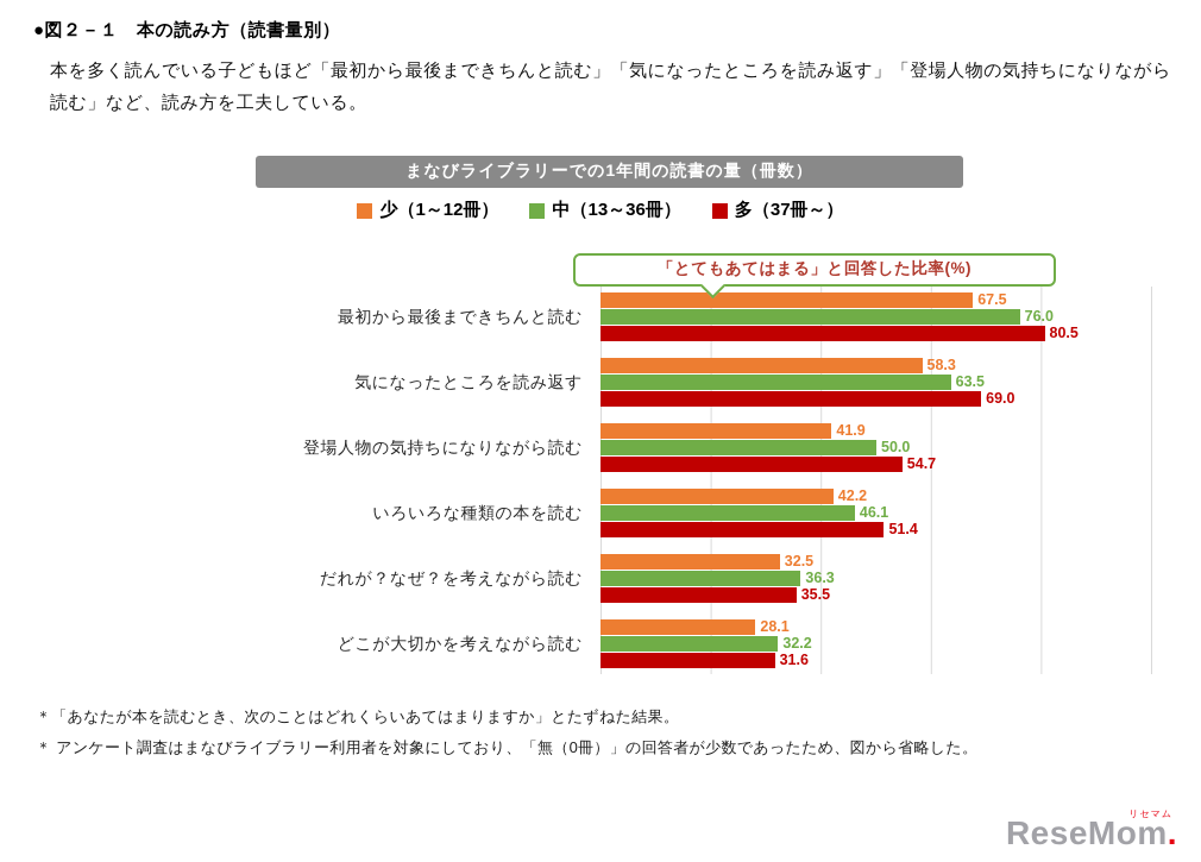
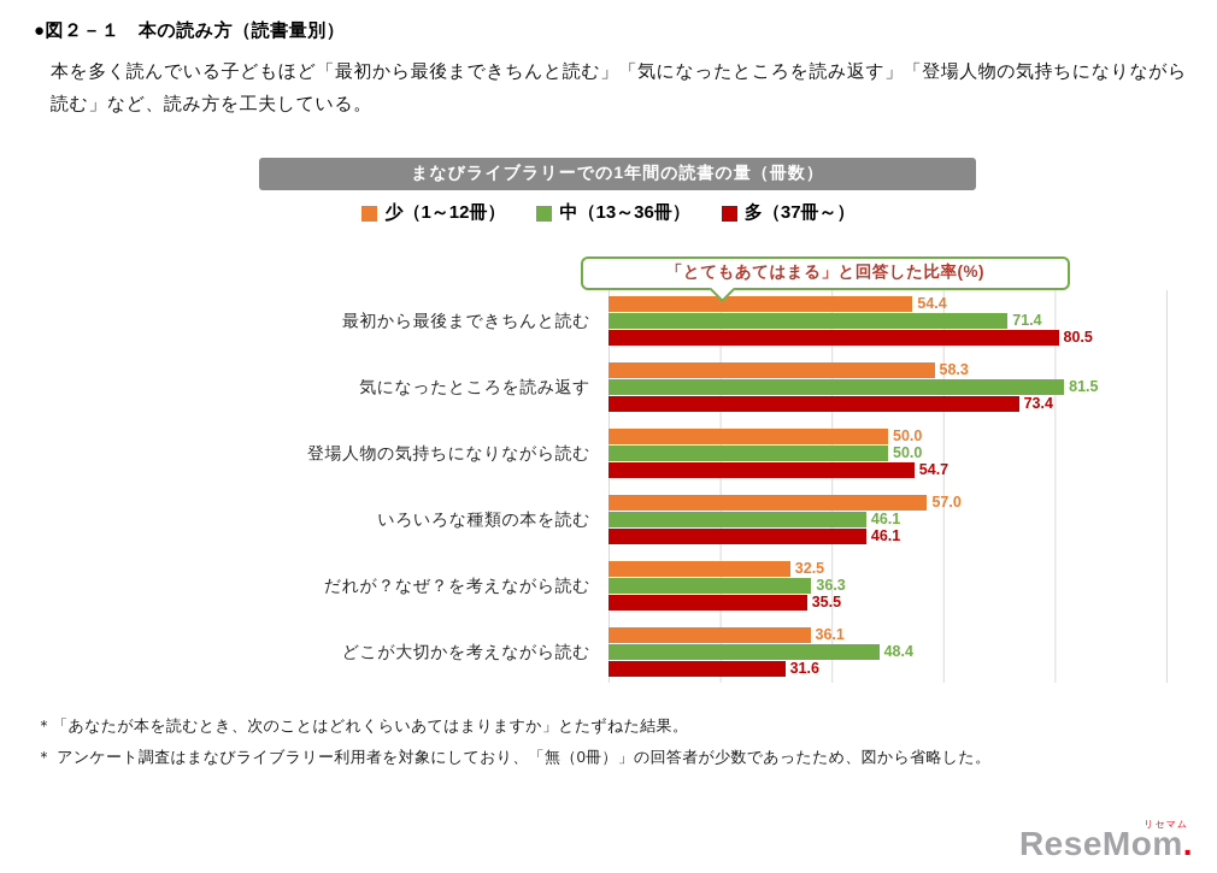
少（1～12冊）/最初から最後まできちんと読む: 67.5 -> 54.4
中（13～36冊）/最初から最後まできちんと読む: 76.0 -> 71.4
中（13～36冊）/気になったところを読み返す: 63.5 -> 81.5
多（37冊～）/気になったところを読み返す: 69.0 -> 73.4
少（1～12冊）/登場人物の気持ちになりながら読む: 41.9 -> 50.0
少（1～12冊）/いろいろな種類の本を読む: 42.2 -> 57.0
多（37冊～）/いろいろな種類の本を読む: 51.4 -> 46.1
少（1～12冊）/どこが大切かを考えながら読む: 28.1 -> 36.1
中（13～36冊）/どこが大切かを考えながら読む: 32.2 -> 48.4
